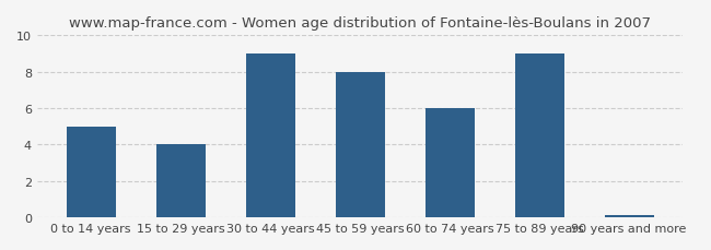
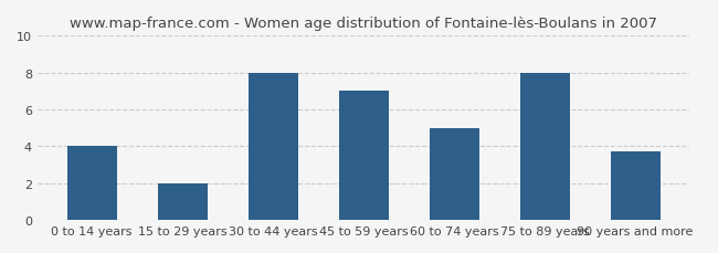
0 to 14 years: 5.0 -> 4.0
15 to 29 years: 4.0 -> 2.0
30 to 44 years: 9.0 -> 8.0
45 to 59 years: 8.0 -> 7.0
60 to 74 years: 6.0 -> 5.0
75 to 89 years: 9.0 -> 8.0
90 years and more: 0.1 -> 3.7
